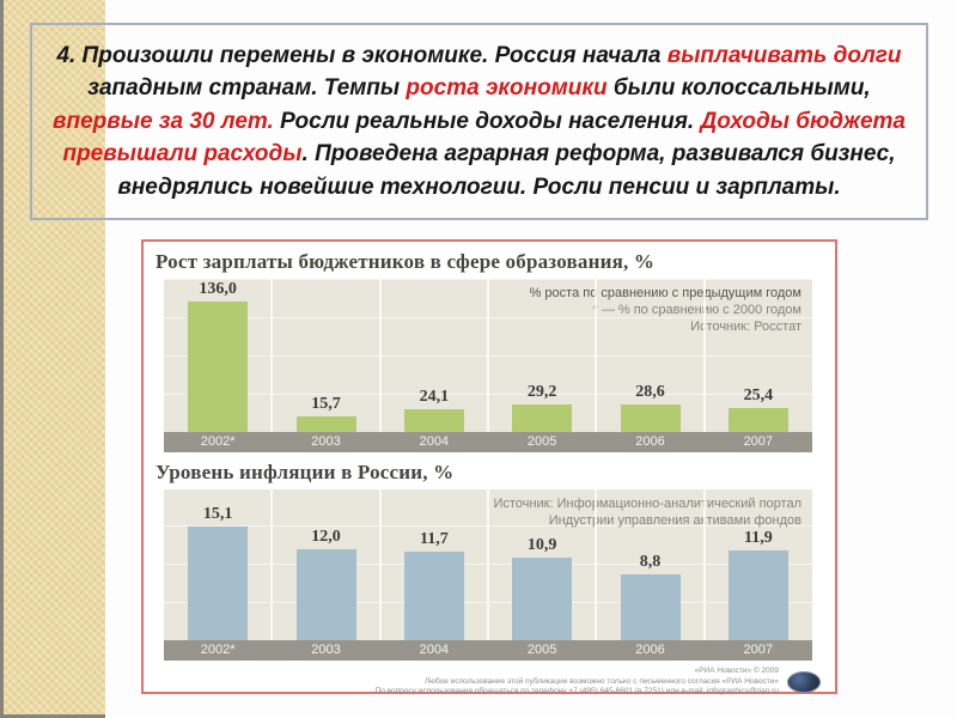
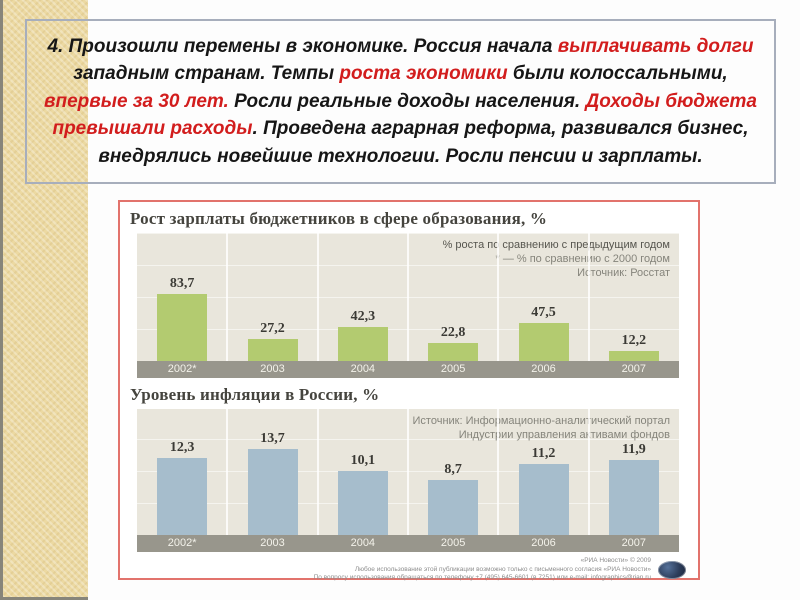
Рост зарплаты бюджетников в сфере образования, %/2002*: 136,0 -> 83,7
Рост зарплаты бюджетников в сфере образования, %/2003: 15,7 -> 27,2
Рост зарплаты бюджетников в сфере образования, %/2004: 24,1 -> 42,3
Рост зарплаты бюджетников в сфере образования, %/2005: 29,2 -> 22,8
Рост зарплаты бюджетников в сфере образования, %/2006: 28,6 -> 47,5
Рост зарплаты бюджетников в сфере образования, %/2007: 25,4 -> 12,2
Уровень инфляции в России, %/2002*: 15,1 -> 12,3
Уровень инфляции в России, %/2003: 12,0 -> 13,7
Уровень инфляции в России, %/2004: 11,7 -> 10,1
Уровень инфляции в России, %/2005: 10,9 -> 8,7
Уровень инфляции в России, %/2006: 8,8 -> 11,2
